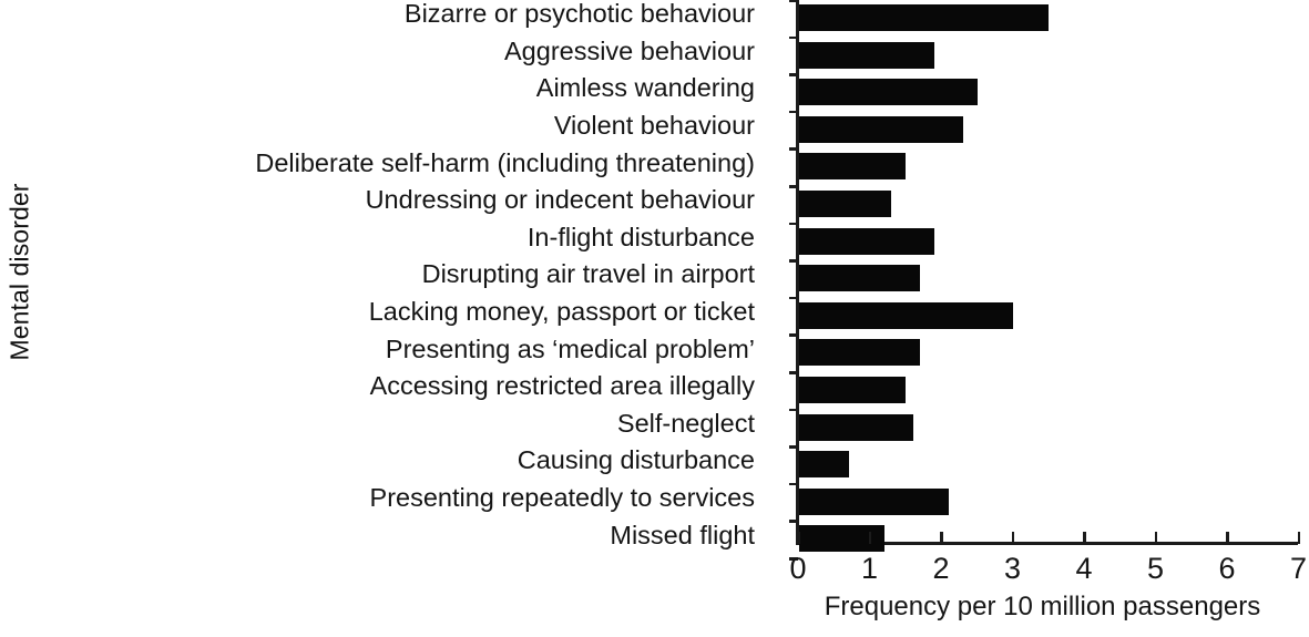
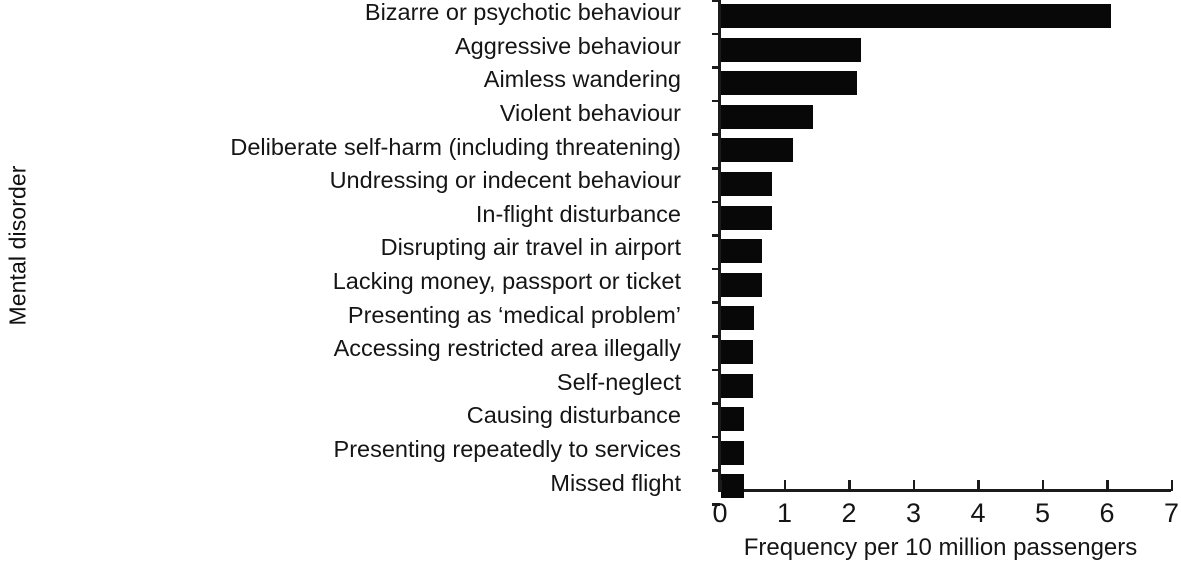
Bizarre or psychotic behaviour: 3.5 -> 6.0
Aggressive behaviour: 1.9 -> 2.2
Aimless wandering: 2.5 -> 2.1
Violent behaviour: 2.3 -> 1.4
Deliberate self-harm (including threatening): 1.5 -> 1.1
Undressing or indecent behaviour: 1.3 -> 0.8
In-flight disturbance: 1.9 -> 0.8
Disrupting air travel in airport: 1.7 -> 0.7
Lacking money, passport or ticket: 3.0 -> 0.6
Presenting as ‘medical problem’: 1.7 -> 0.5
Accessing restricted area illegally: 1.5 -> 0.5
Self-neglect: 1.6 -> 0.5
Causing disturbance: 0.7 -> 0.4
Presenting repeatedly to services: 2.1 -> 0.4
Missed flight: 1.2 -> 0.4
